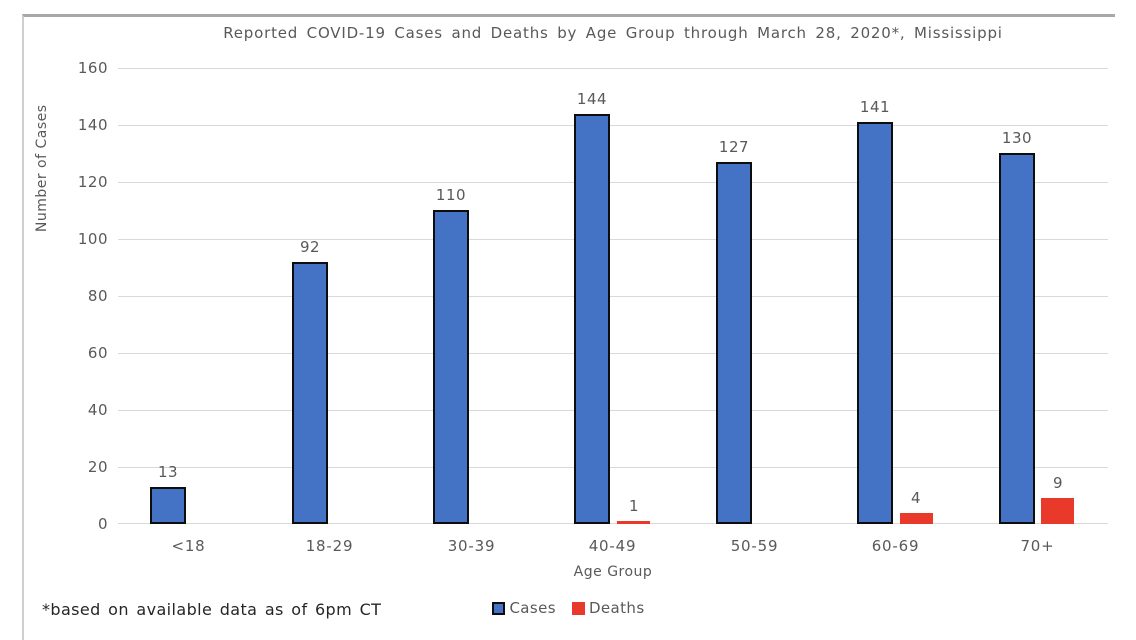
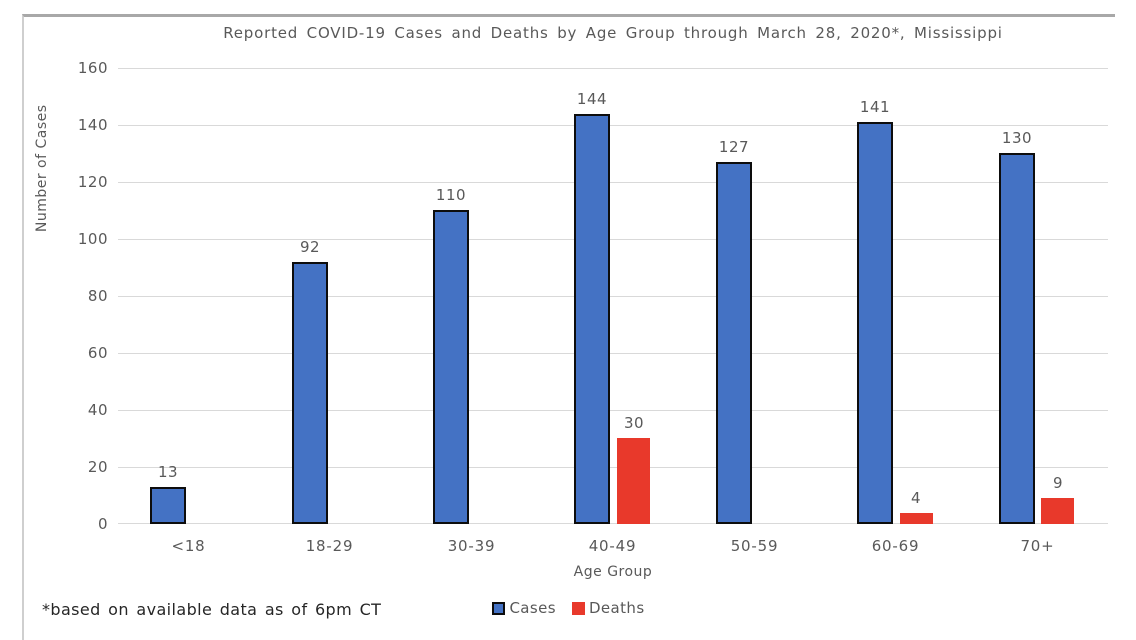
Deaths/40-49: 1 -> 30
